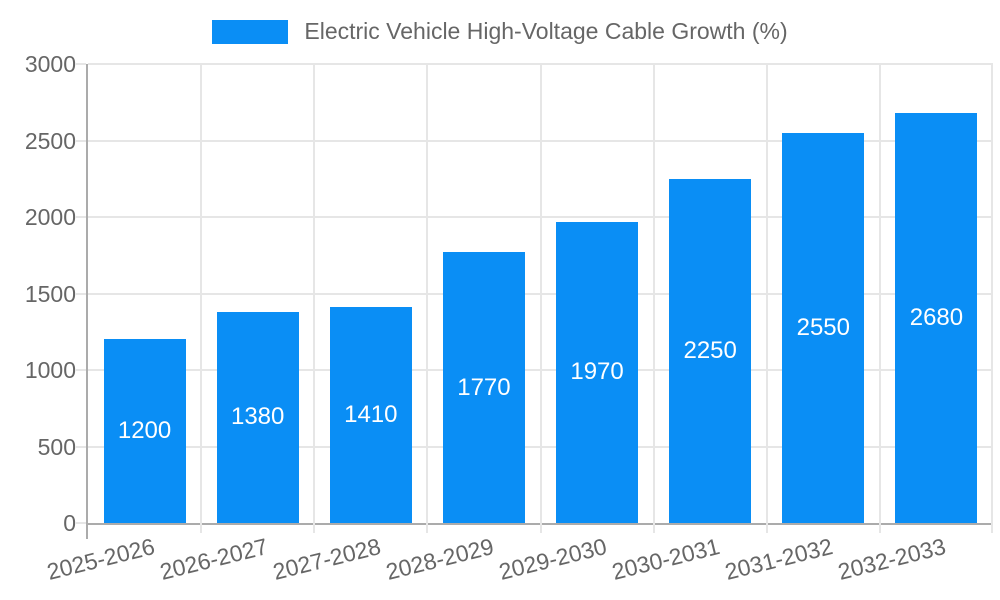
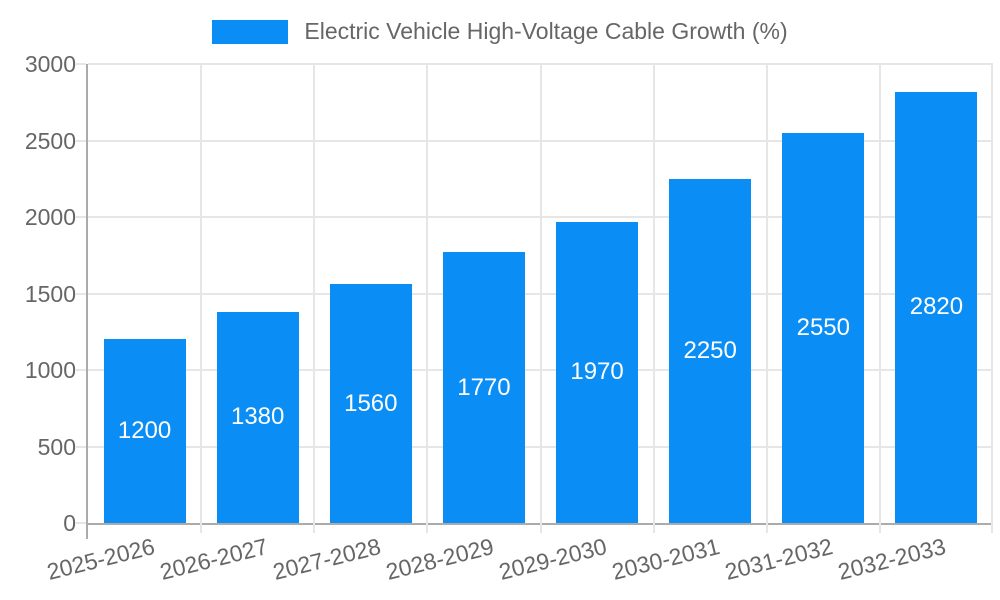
2027-2028: 1410 -> 1560
2032-2033: 2680 -> 2820
